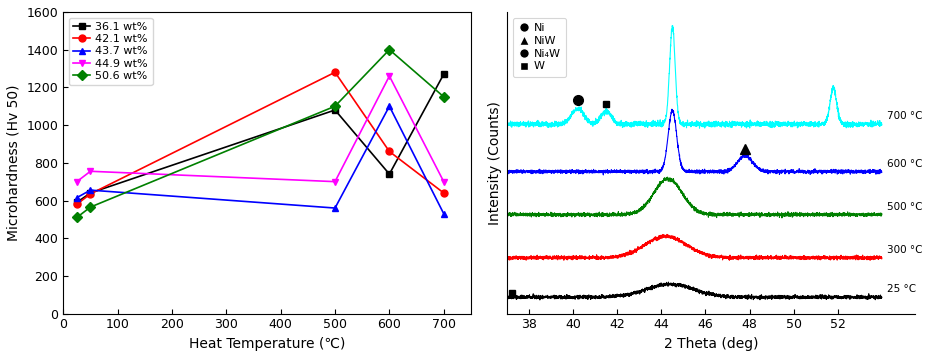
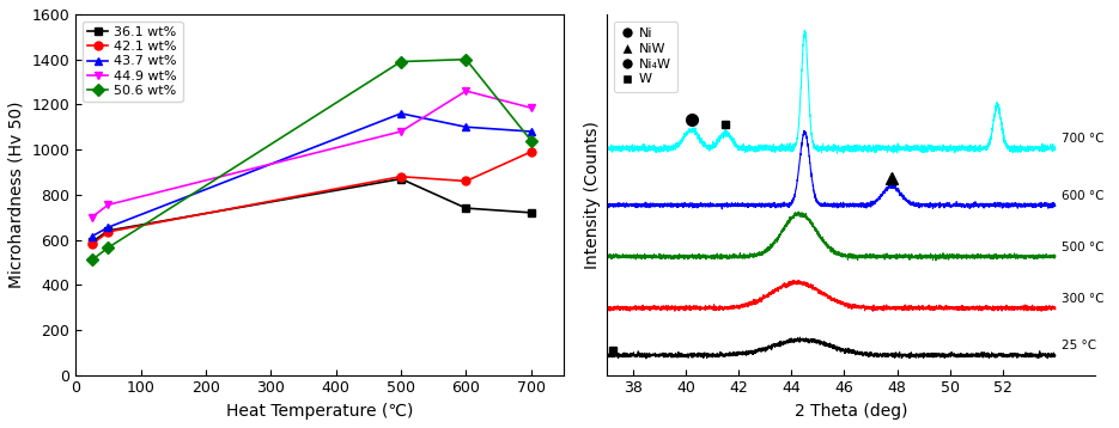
36.1 wt%/500: 1080 -> 870
42.1 wt%/500: 1280 -> 880
43.7 wt%/500: 560 -> 1160
44.9 wt%/500: 700 -> 1080
50.6 wt%/500: 1100 -> 1390
36.1 wt%/700: 1270 -> 720
42.1 wt%/700: 640 -> 990
43.7 wt%/700: 530 -> 1080
44.9 wt%/700: 700 -> 1180
50.6 wt%/700: 1150 -> 1040
